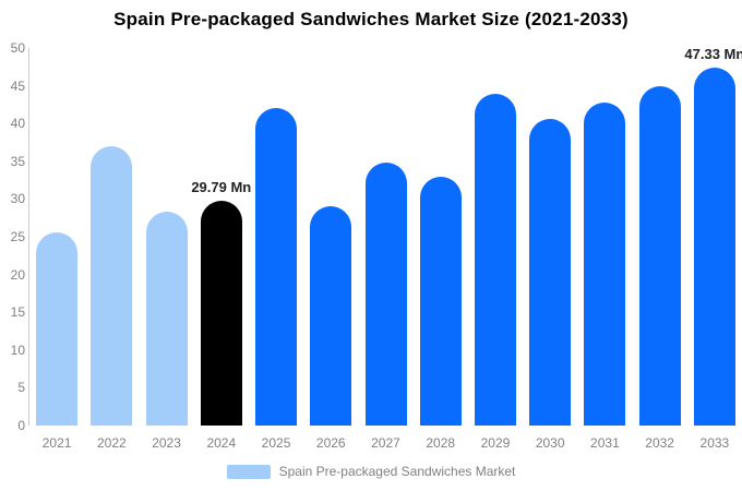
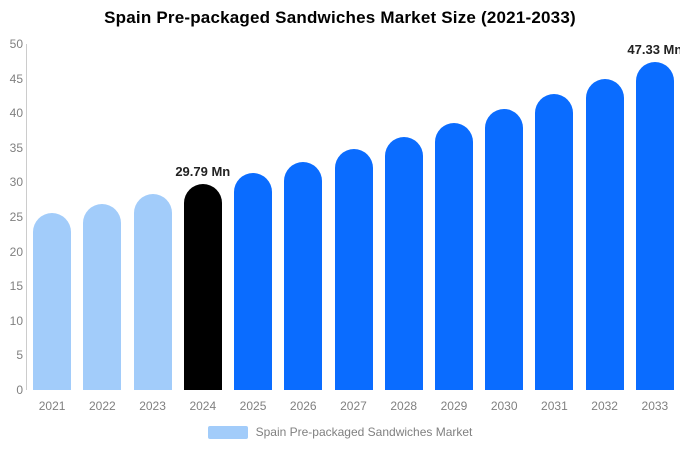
2022: 37 -> 27
2025: 42 -> 31
2026: 29 -> 33
2028: 33 -> 37
2029: 44 -> 39
